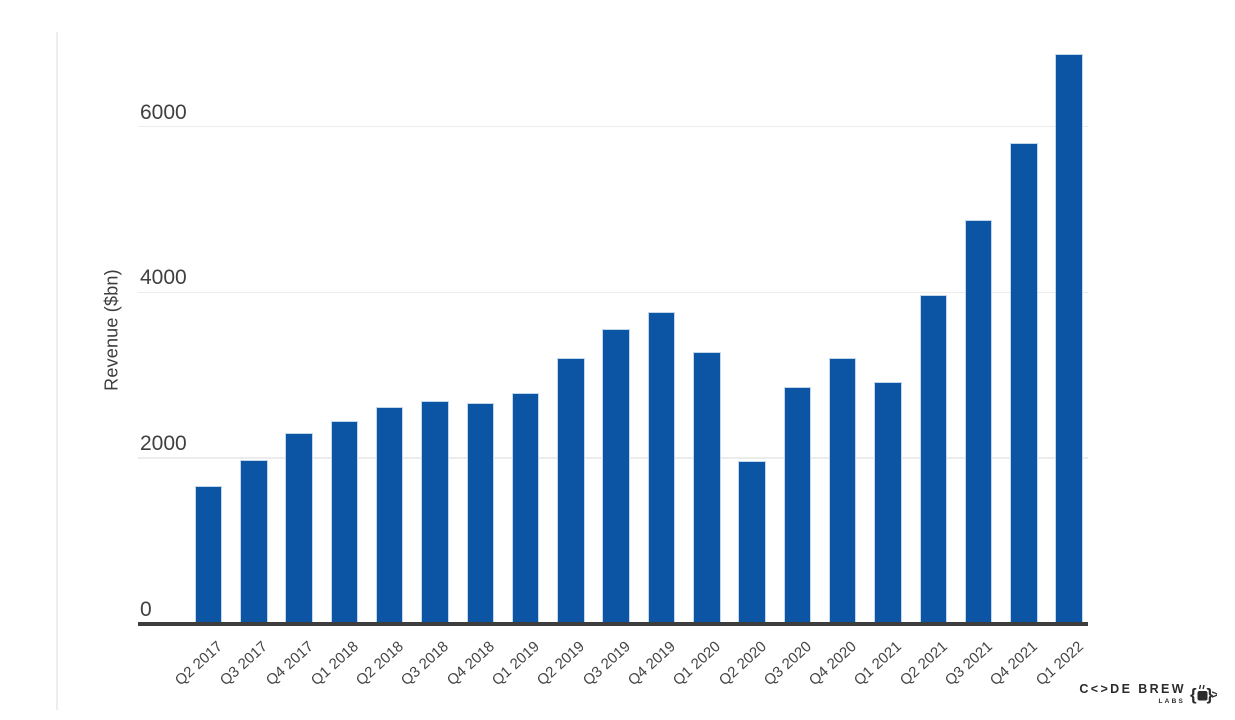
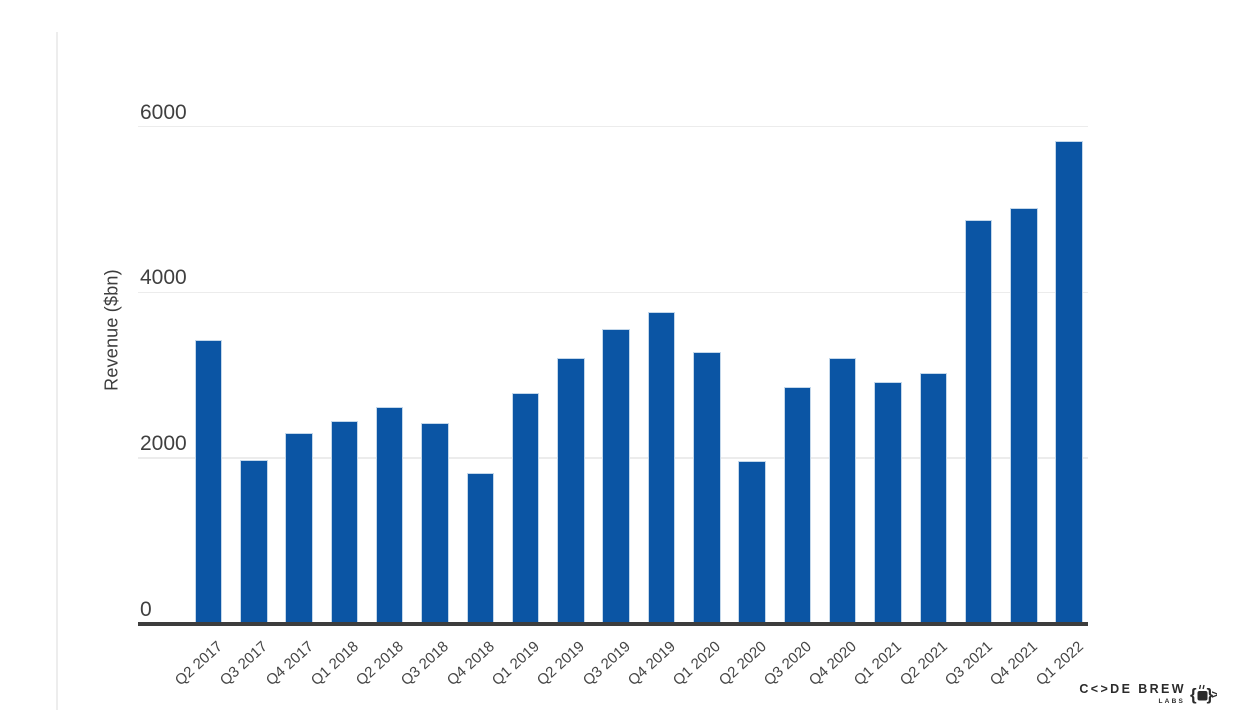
Q2 2017: 1600 -> 3400
Q3 2018: 2700 -> 2400
Q4 2018: 2600 -> 1800
Q2 2021: 4000 -> 3000
Q4 2021: 5800 -> 5000
Q1 2022: 6800 -> 5800
